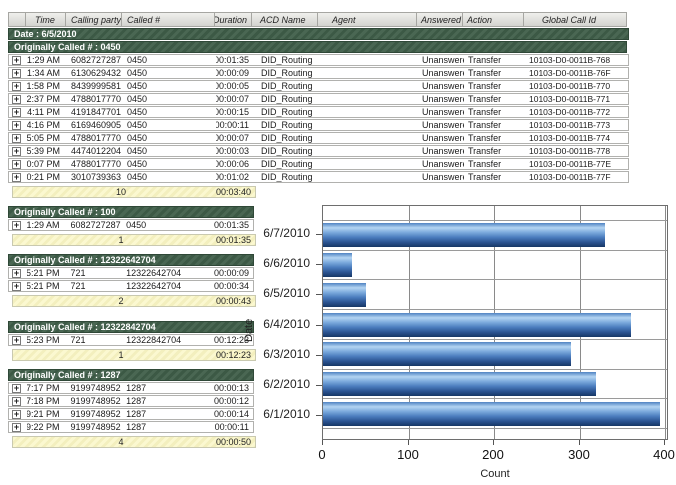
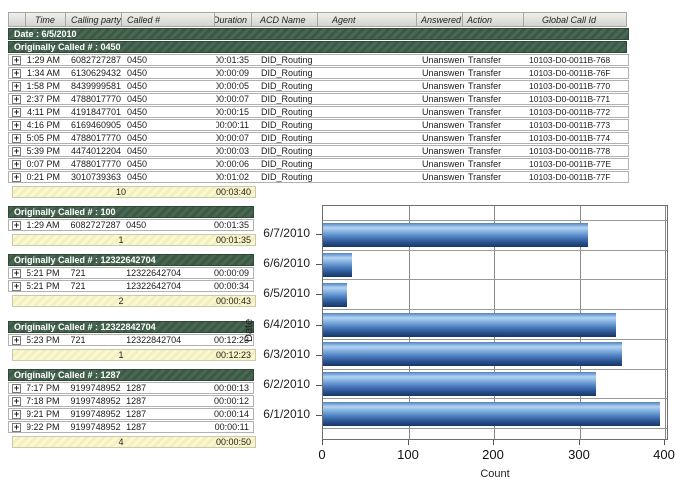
6/7/2010: 330 -> 310
6/5/2010: 50 -> 30
6/4/2010: 360 -> 340
6/3/2010: 290 -> 350
